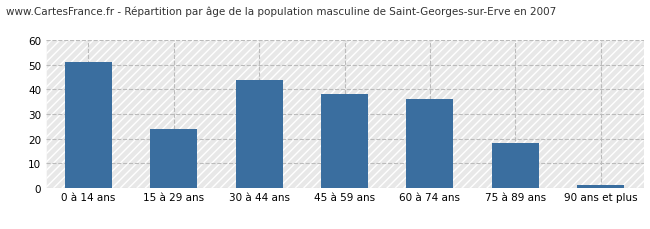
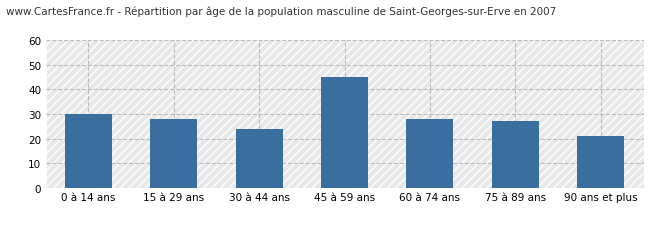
0 à 14 ans: 51 -> 30
15 à 29 ans: 24 -> 28
30 à 44 ans: 44 -> 24
45 à 59 ans: 38 -> 45
60 à 74 ans: 36 -> 28
75 à 89 ans: 18 -> 27
90 ans et plus: 1 -> 21
